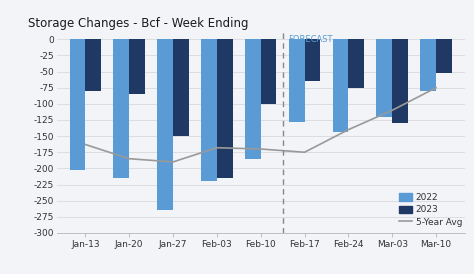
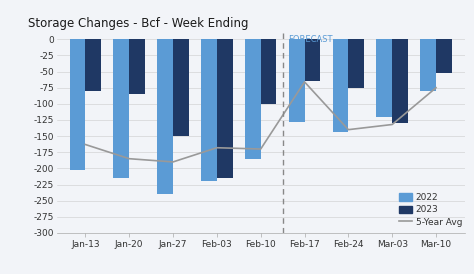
2022/Jan-27: -265 -> -240
5-Year Avg/Feb-17: -175 -> -66
5-Year Avg/Mar-03: -110 -> -132
